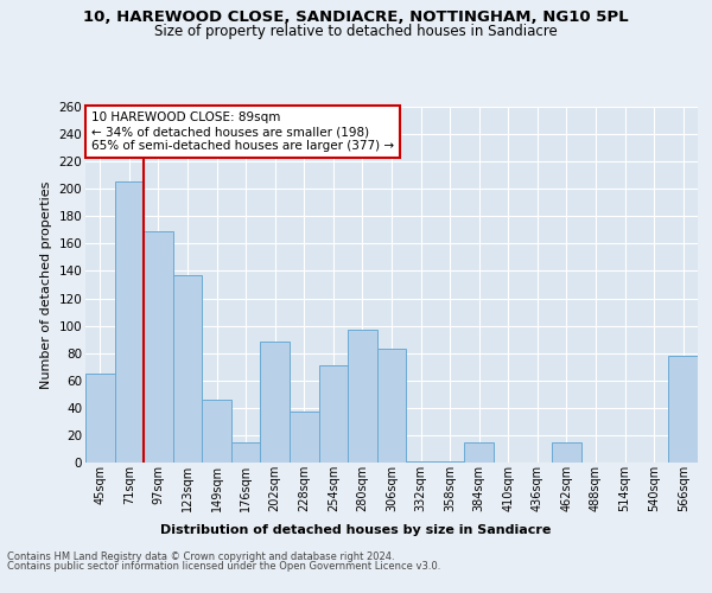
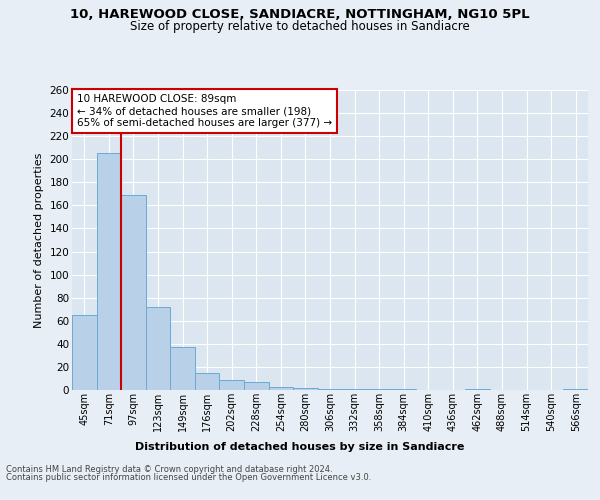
123sqm: 137 -> 72
149sqm: 46 -> 37
202sqm: 88 -> 9
228sqm: 37 -> 7
254sqm: 71 -> 3
280sqm: 97 -> 2
306sqm: 83 -> 1
384sqm: 15 -> 1
462sqm: 15 -> 1
566sqm: 78 -> 1
